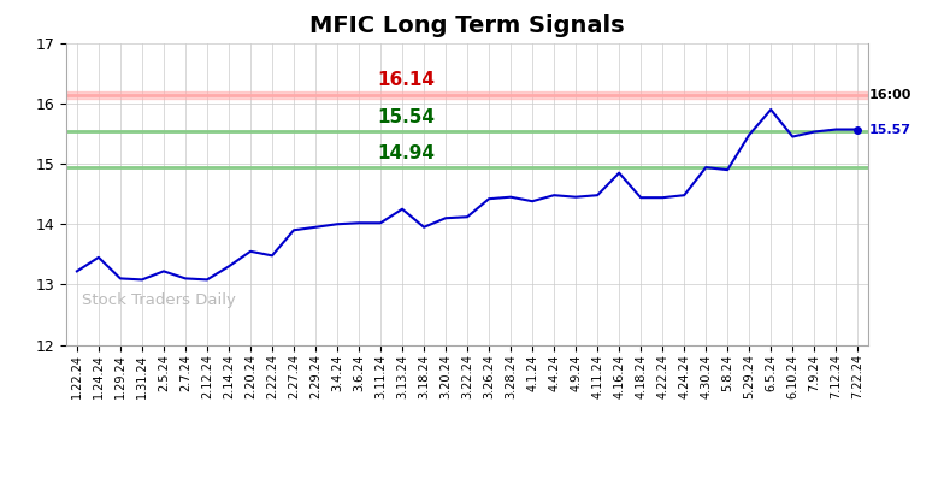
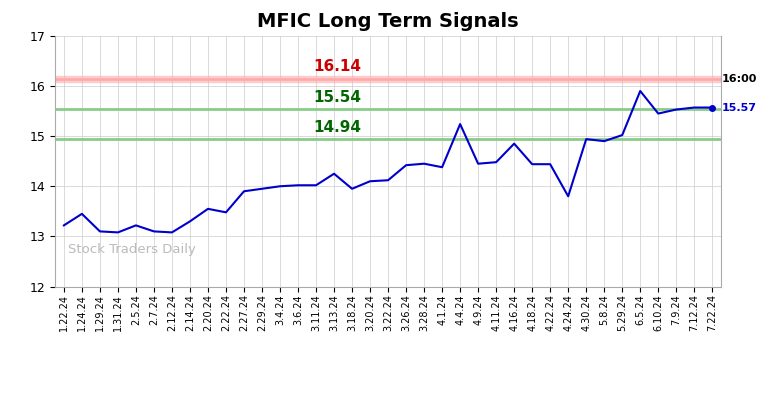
4.4.24: 14.48 -> 15.24
4.24.24: 14.48 -> 13.80
5.29.24: 15.48 -> 15.02
